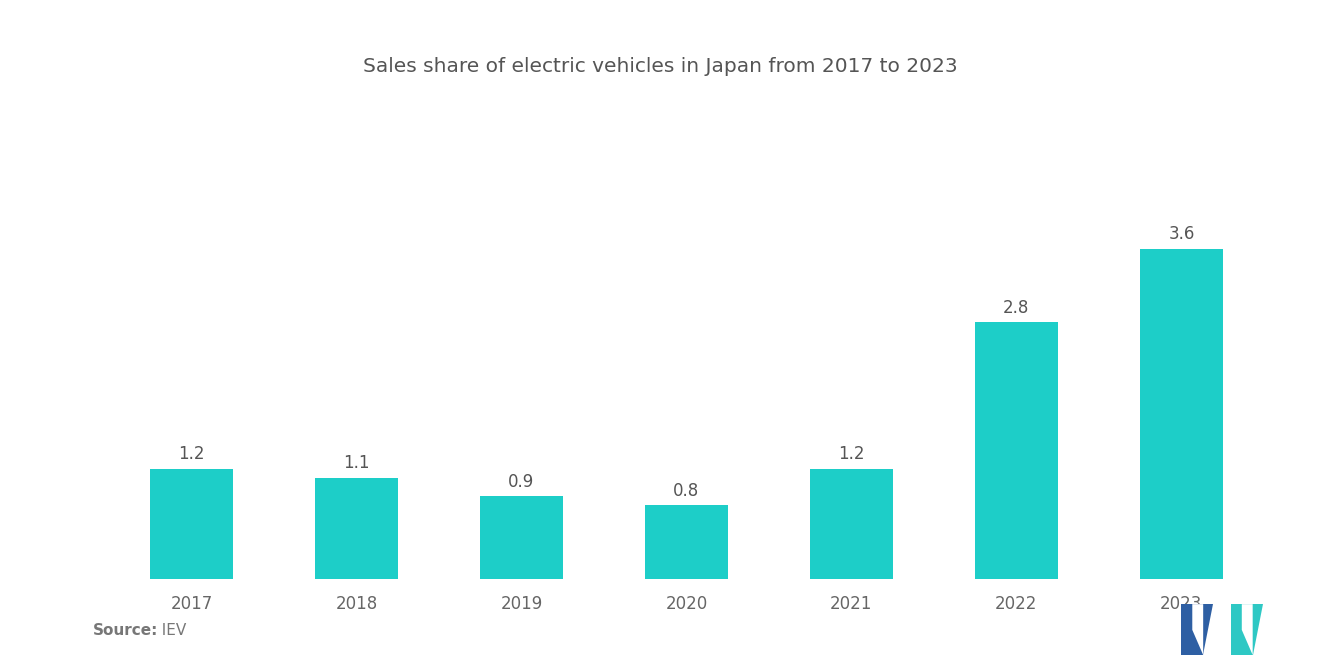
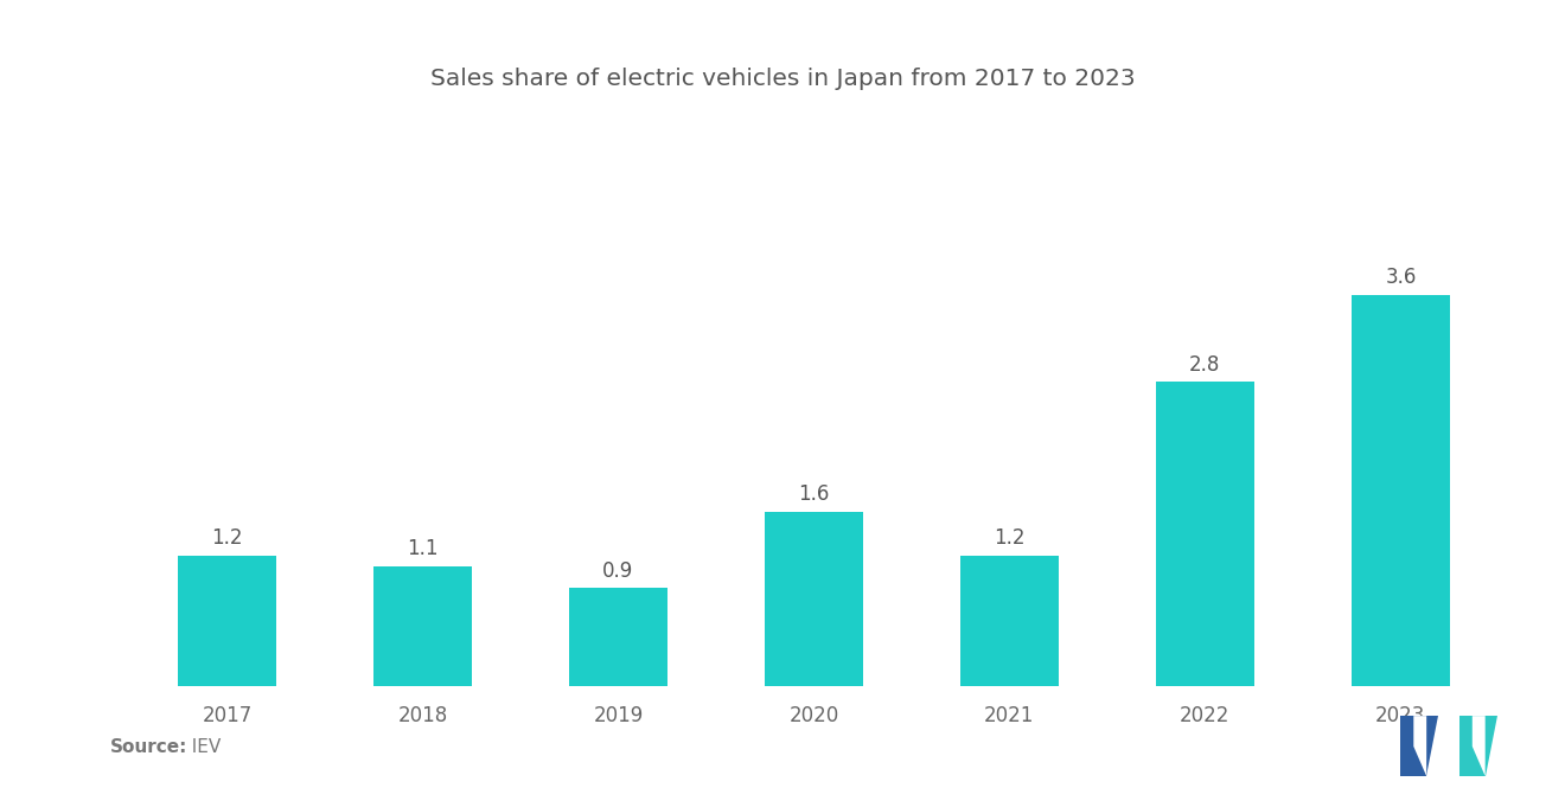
2020: 0.8 -> 1.6
